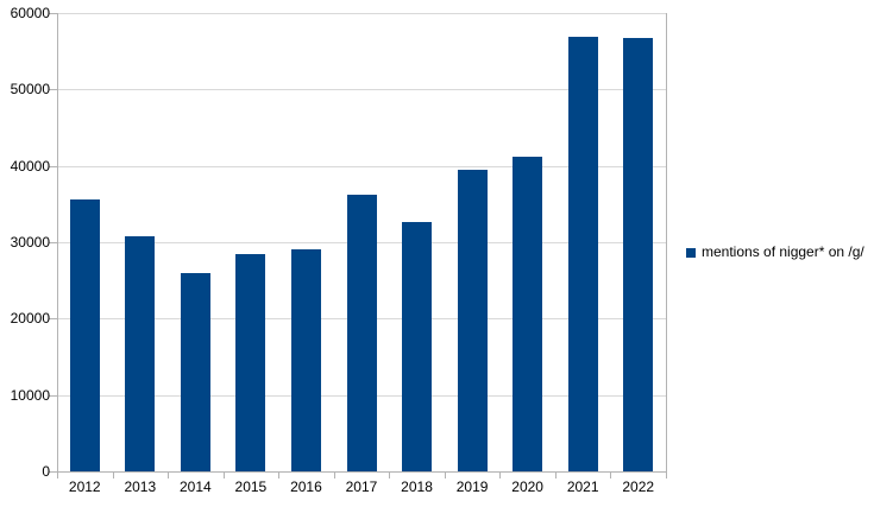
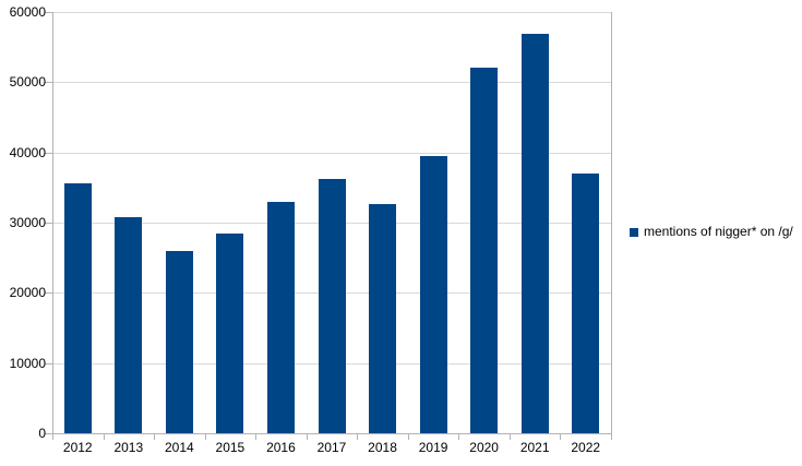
2016: 29000 -> 33000
2020: 41000 -> 52000
2022: 57000 -> 37000
